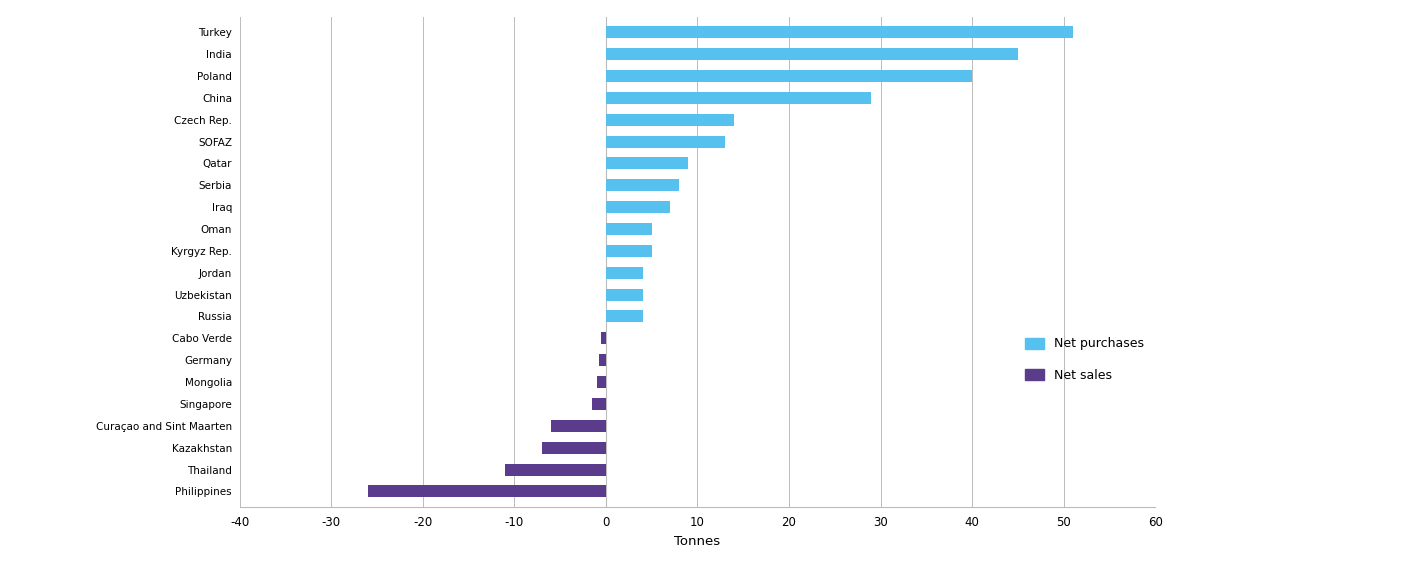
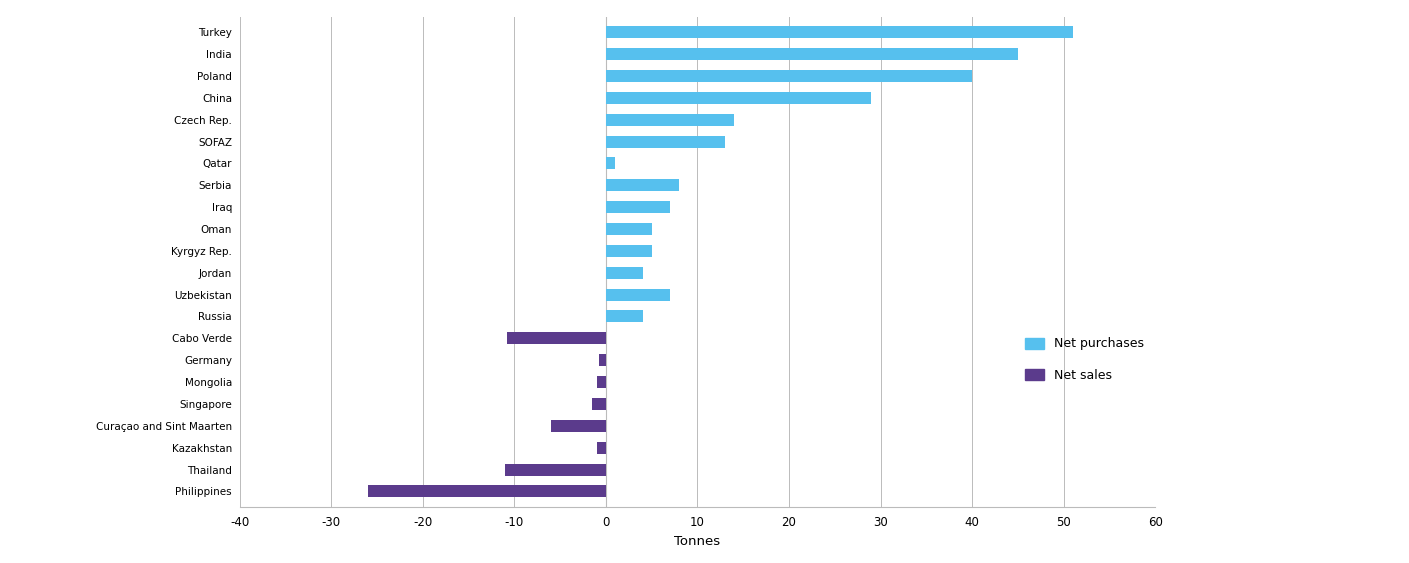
Qatar: 9.0 -> 1.0
Uzbekistan: 4.0 -> 7.0
Cabo Verde: -0.5 -> -10.8
Kazakhstan: -7.0 -> -1.0
